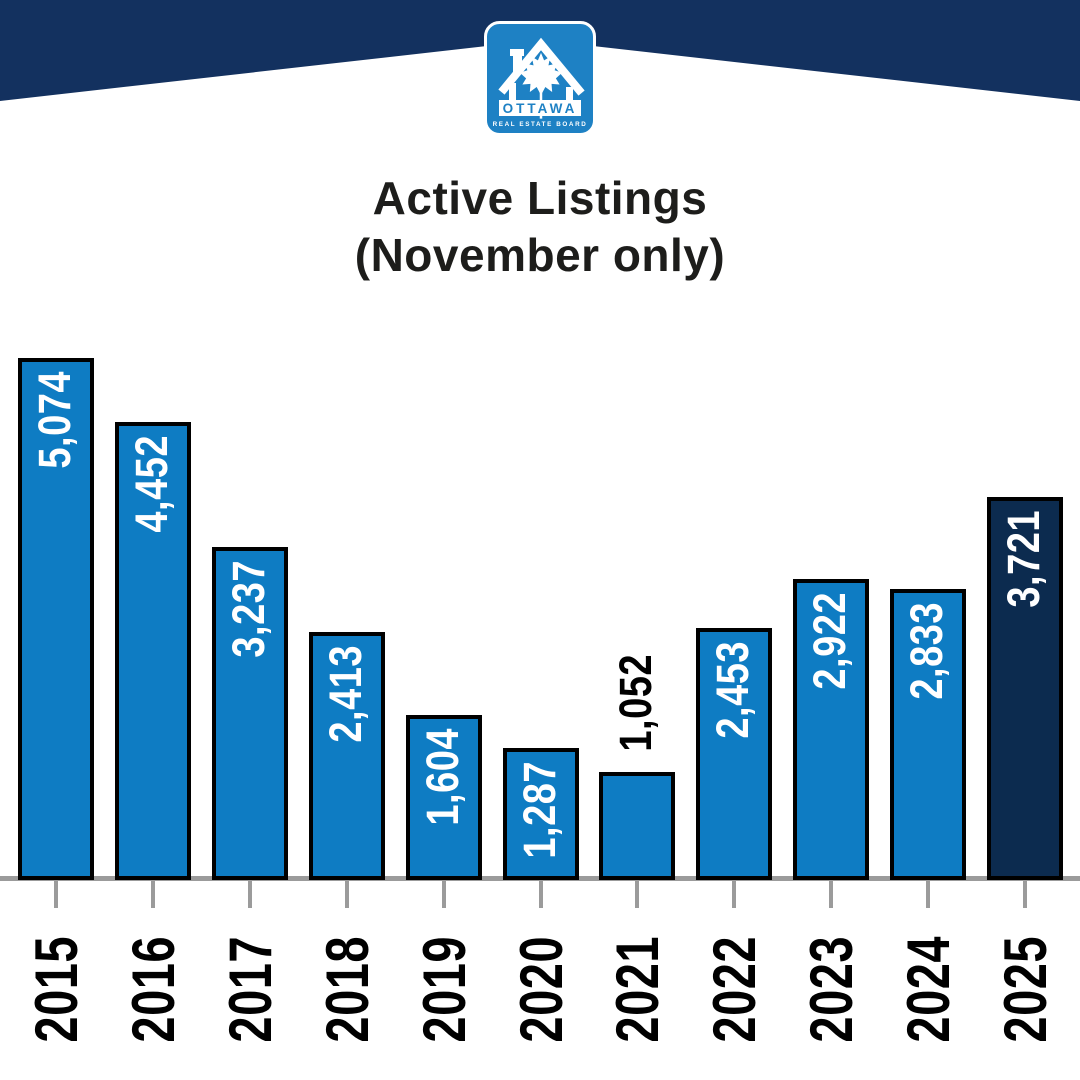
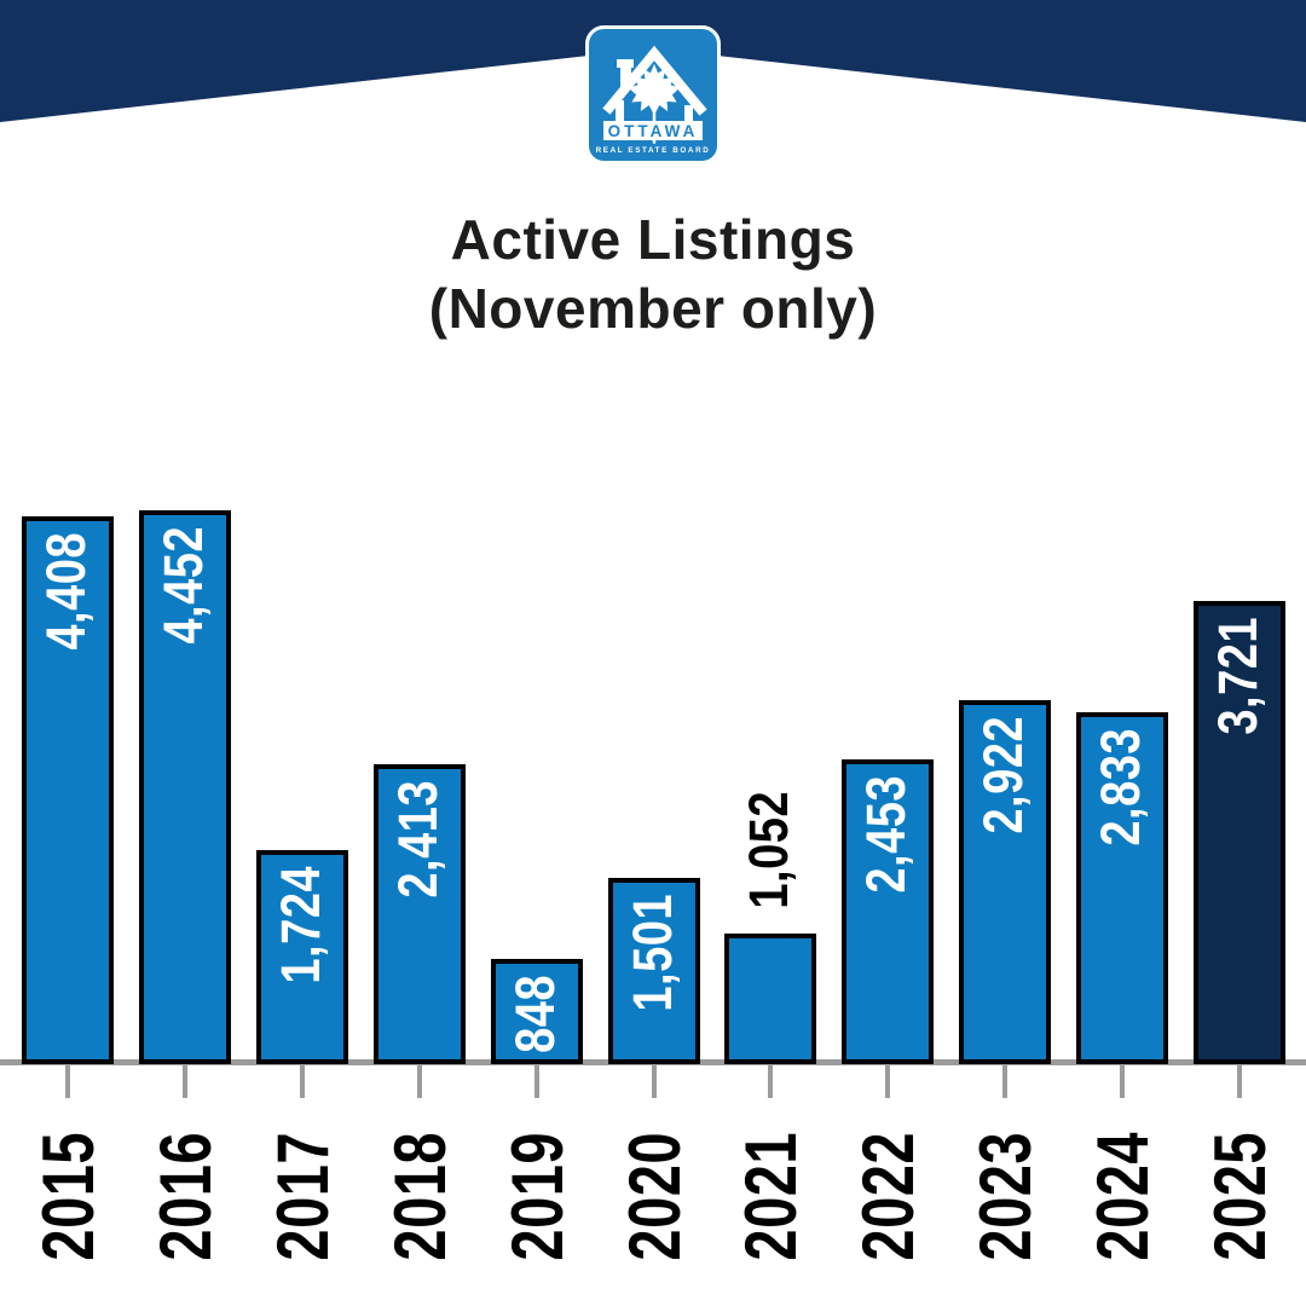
2015: 5,074 -> 4,408
2017: 3,237 -> 1,724
2019: 1,604 -> 848
2020: 1,287 -> 1,501
